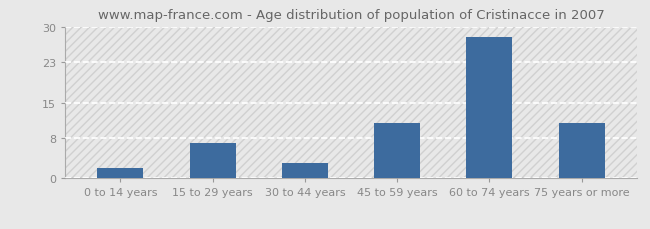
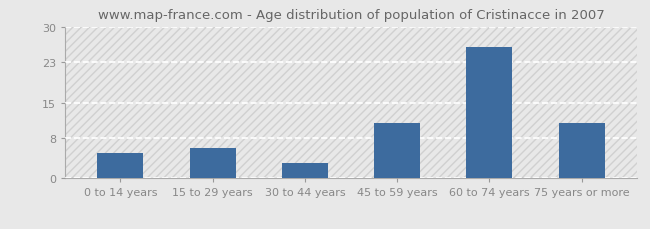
0 to 14 years: 2 -> 5
15 to 29 years: 7 -> 6
60 to 74 years: 28 -> 26
